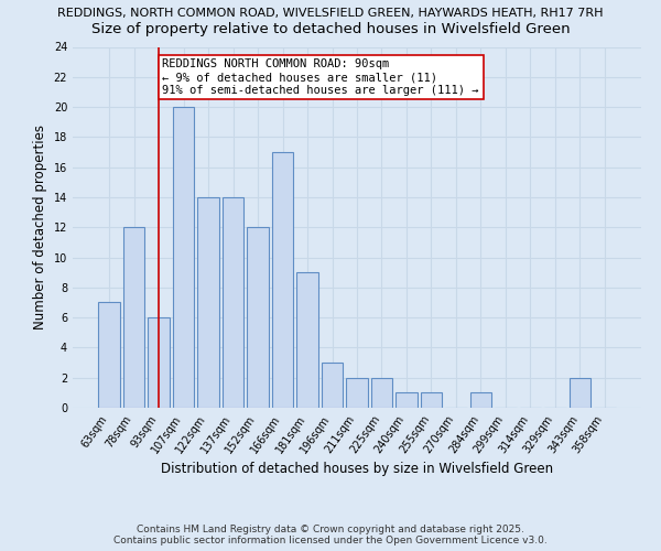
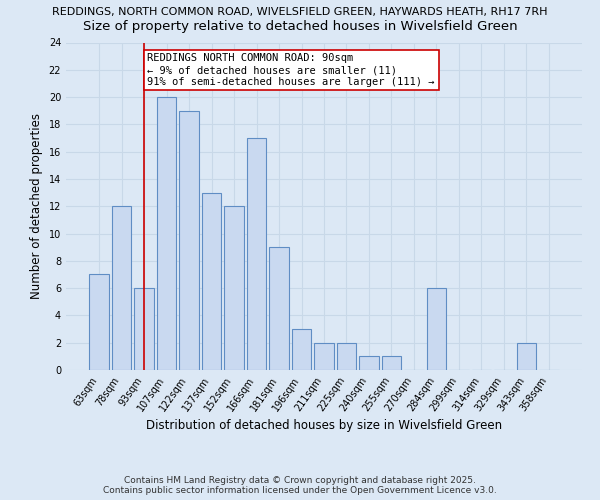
122sqm: 14 -> 19
137sqm: 14 -> 13
284sqm: 1 -> 6
